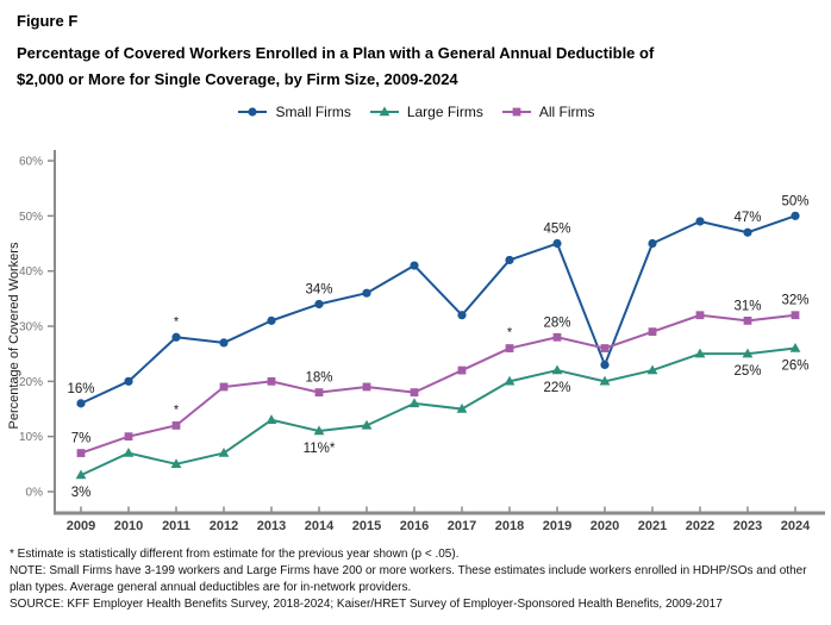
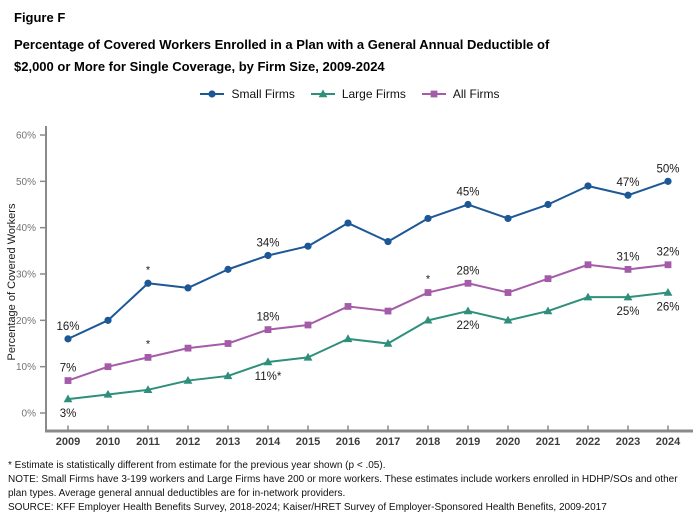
Large Firms/2010: 7% -> 4%
All Firms/2012: 19% -> 14%
Large Firms/2013: 13% -> 8%
All Firms/2013: 20% -> 15%
All Firms/2016: 18% -> 23%
Small Firms/2017: 32% -> 37%
Small Firms/2020: 23% -> 42%
